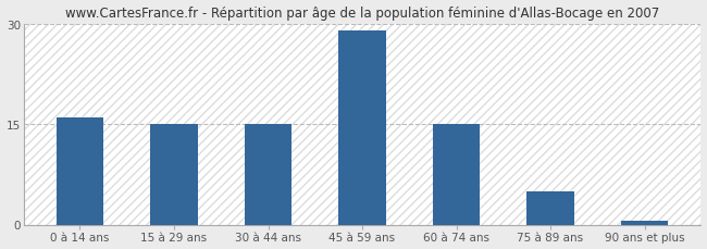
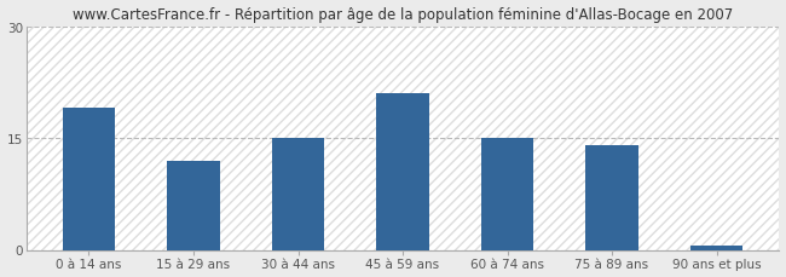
0 à 14 ans: 16.0 -> 19.0
15 à 29 ans: 15.0 -> 12.0
45 à 59 ans: 29.0 -> 21.0
75 à 89 ans: 5.0 -> 14.0
